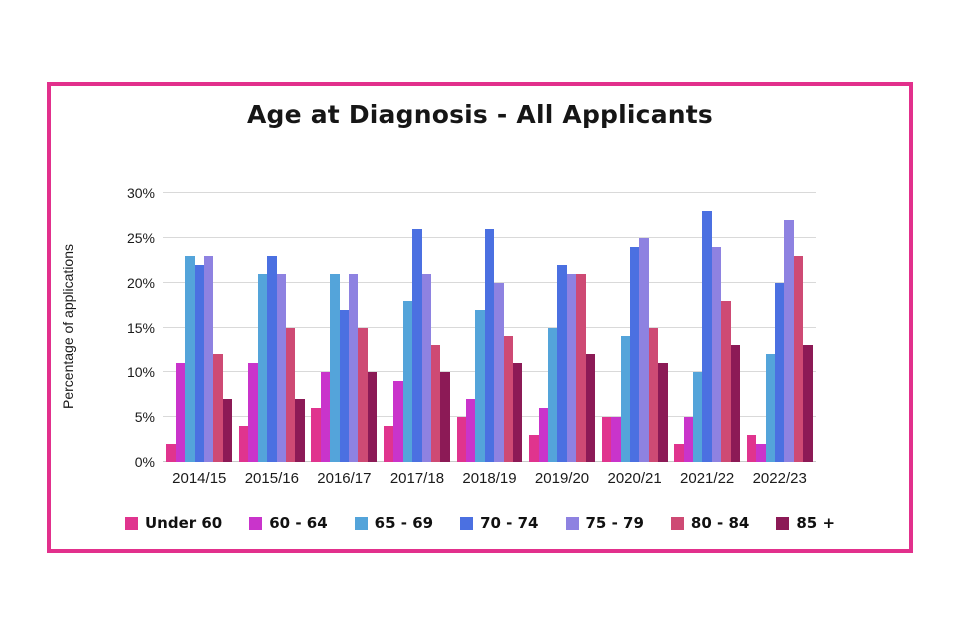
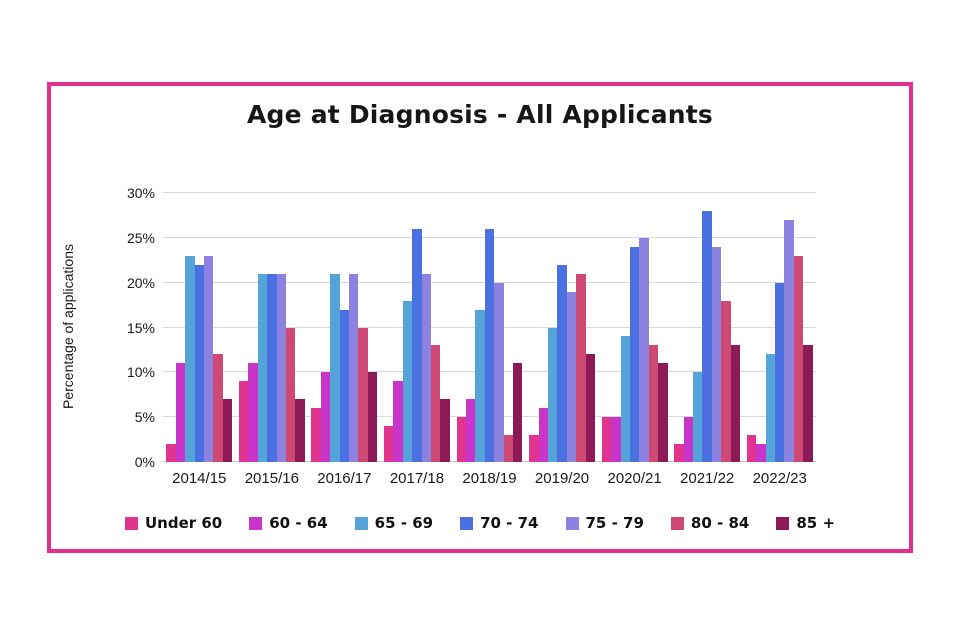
Under 60/2015/16: 4% -> 9%
70 - 74/2015/16: 23% -> 21%
85 +/2017/18: 10% -> 7%
80 - 84/2018/19: 14% -> 3%
75 - 79/2019/20: 21% -> 19%
80 - 84/2020/21: 15% -> 13%
